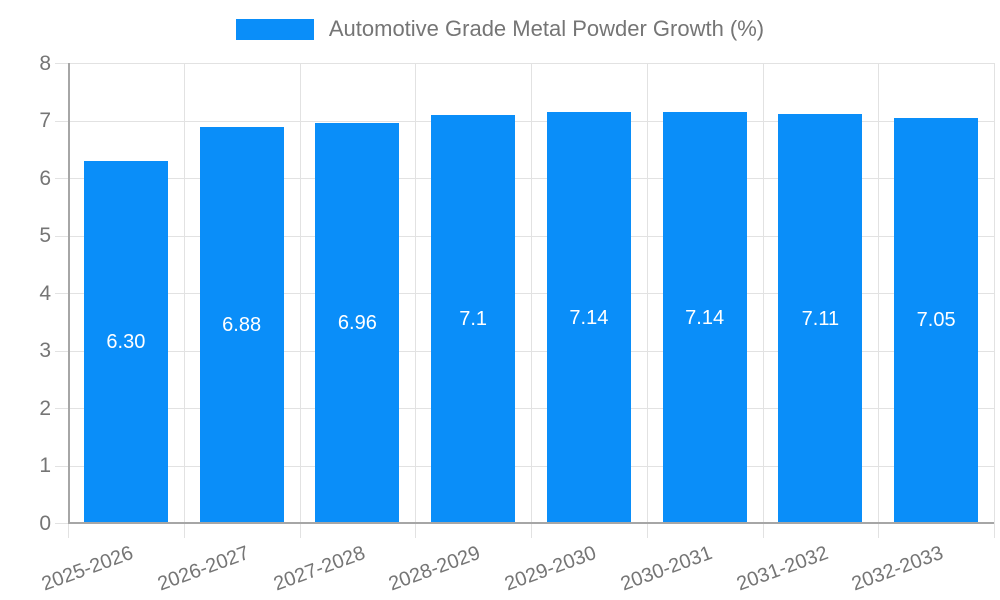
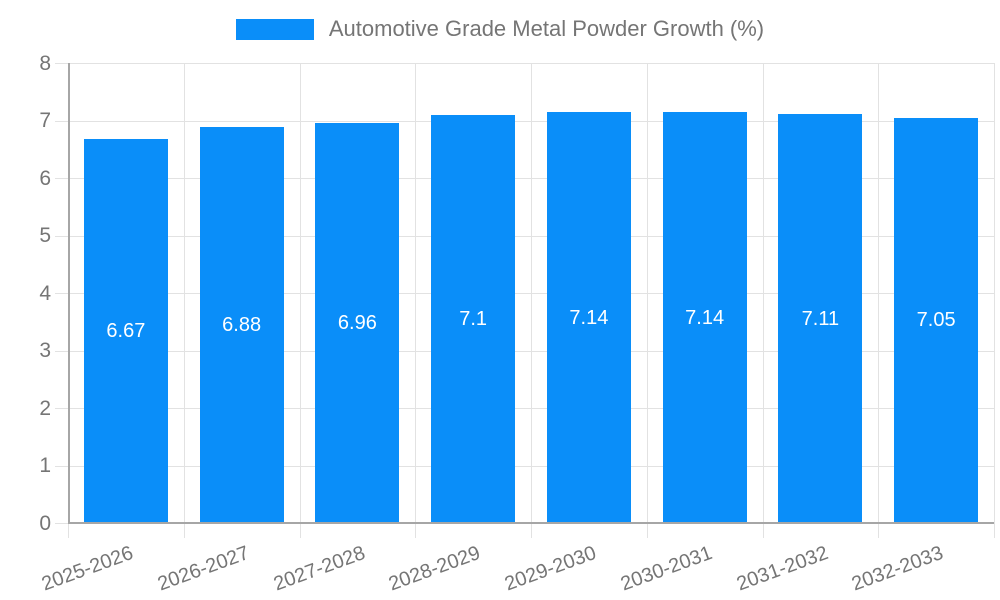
2025-2026: 6.30 -> 6.67
